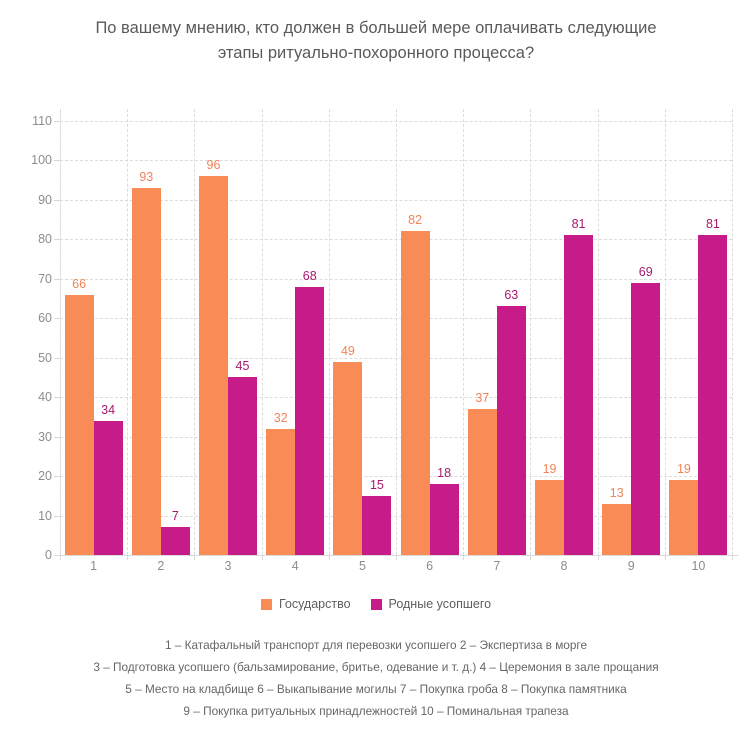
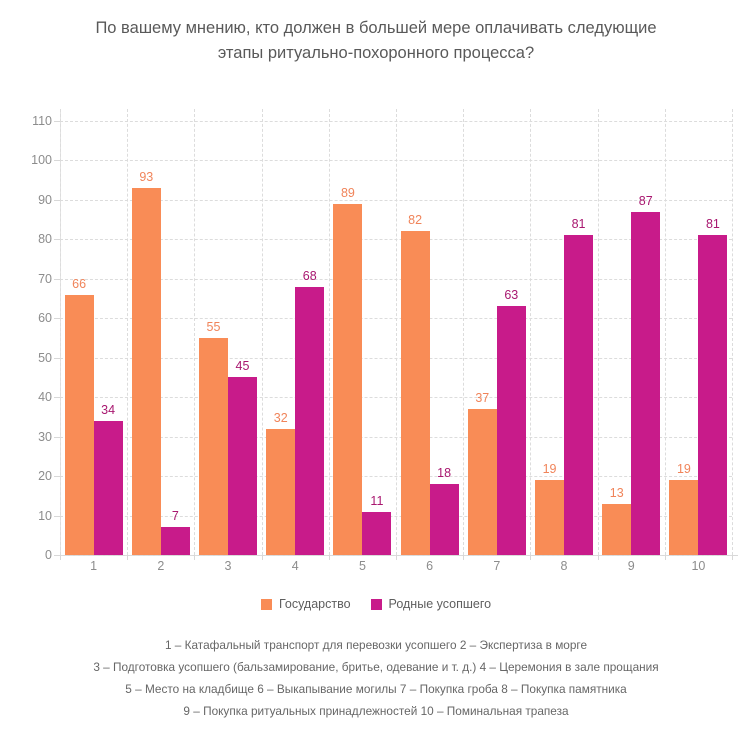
Государство/3: 96 -> 55
Государство/5: 49 -> 89
Родные усопшего/5: 15 -> 11
Родные усопшего/9: 69 -> 87
